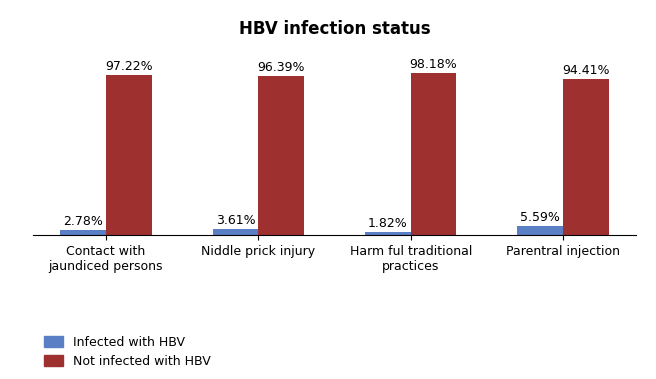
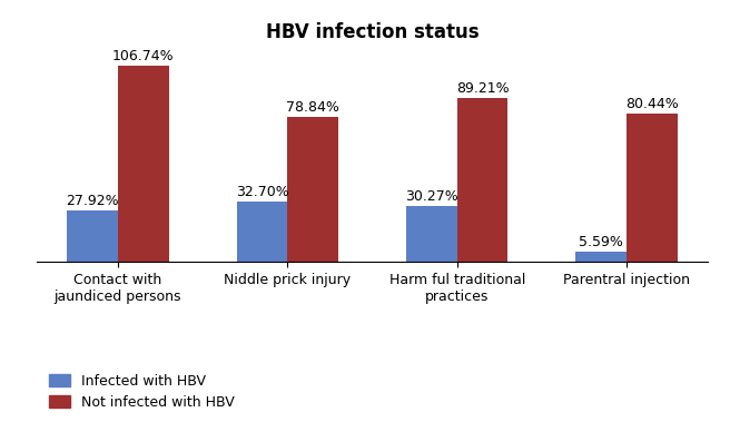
Infected with HBV/Contact with jaundiced persons: 2.78% -> 27.92%
Not infected with HBV/Contact with jaundiced persons: 97.22% -> 106.74%
Infected with HBV/Niddle prick injury: 3.61% -> 32.70%
Not infected with HBV/Niddle prick injury: 96.39% -> 78.84%
Infected with HBV/Harm ful traditional practices: 1.82% -> 30.27%
Not infected with HBV/Harm ful traditional practices: 98.18% -> 89.21%
Not infected with HBV/Parentral injection: 94.41% -> 80.44%
